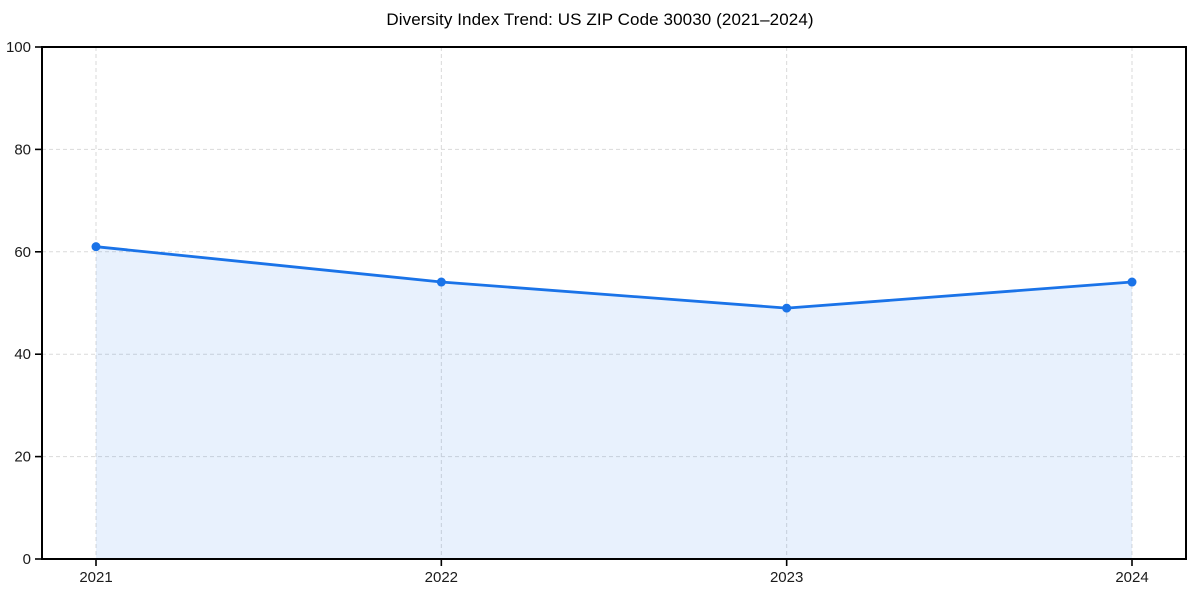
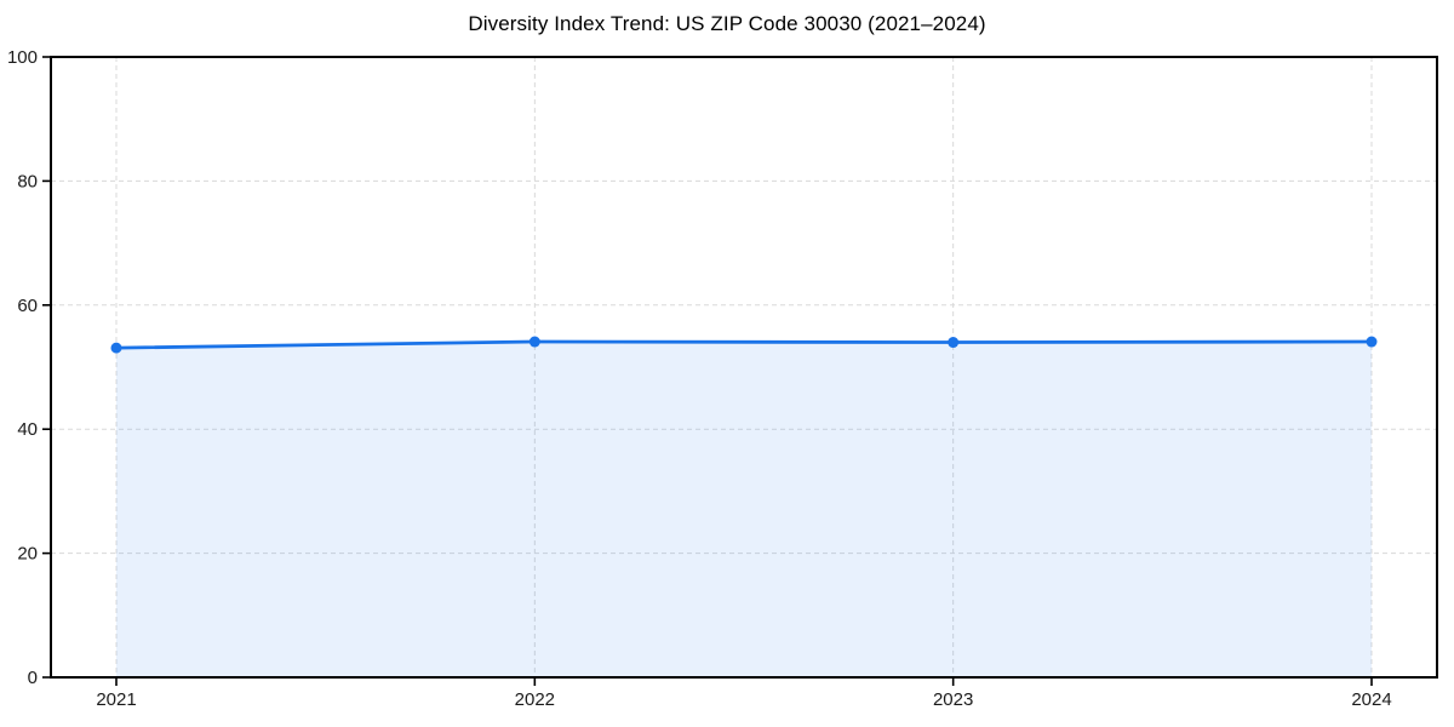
2021: 61 -> 53
2023: 49 -> 54
